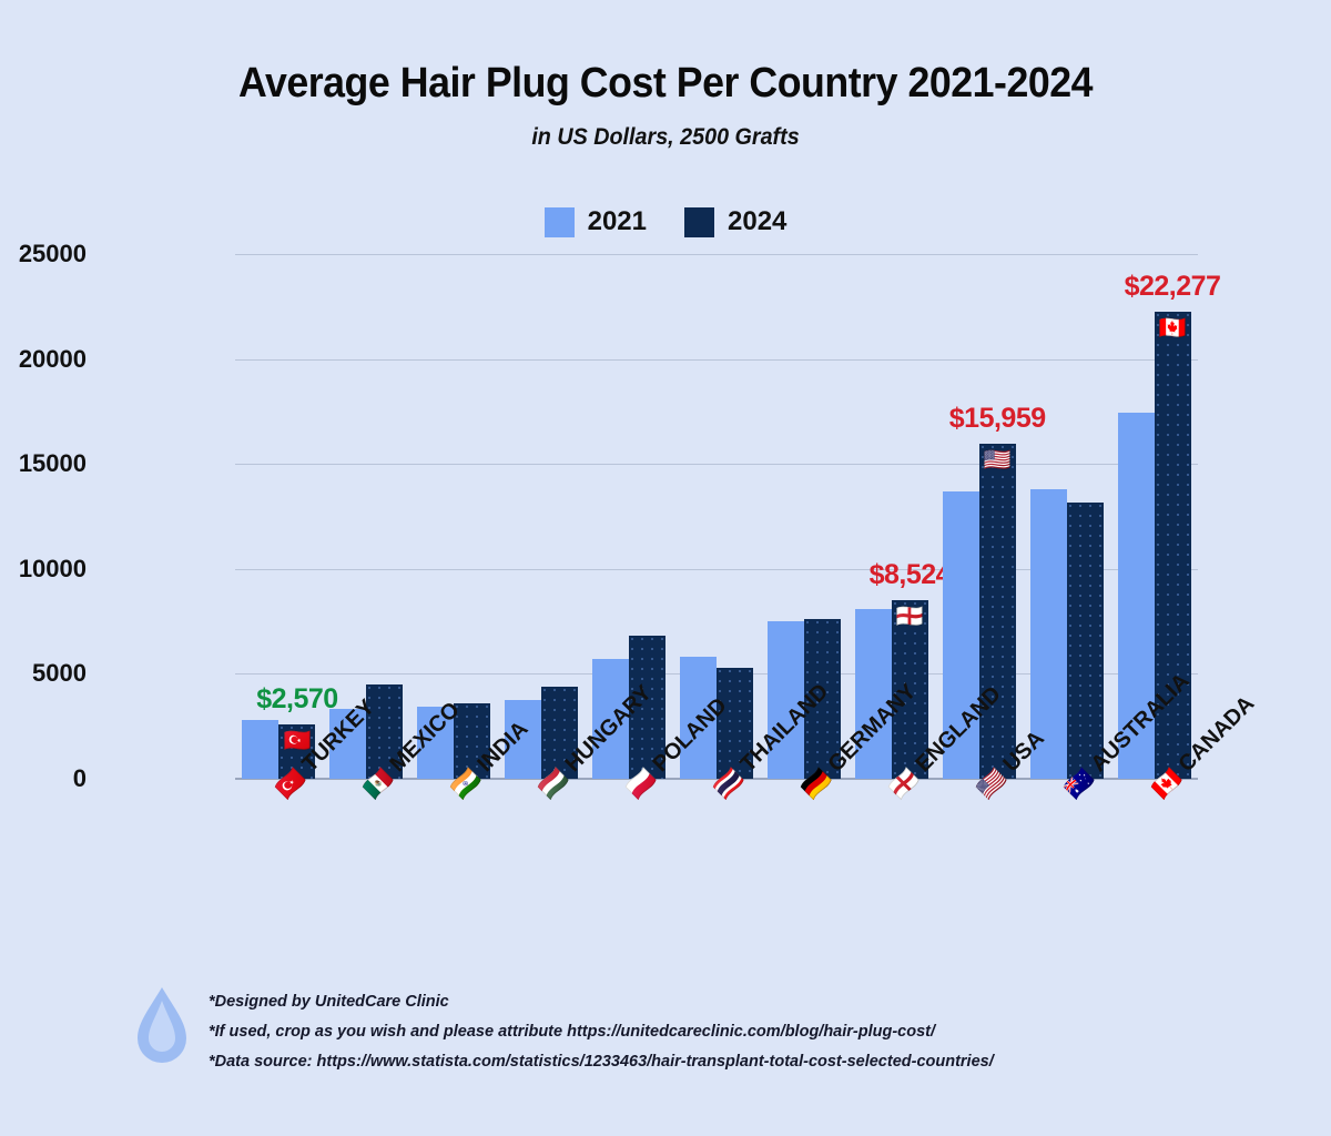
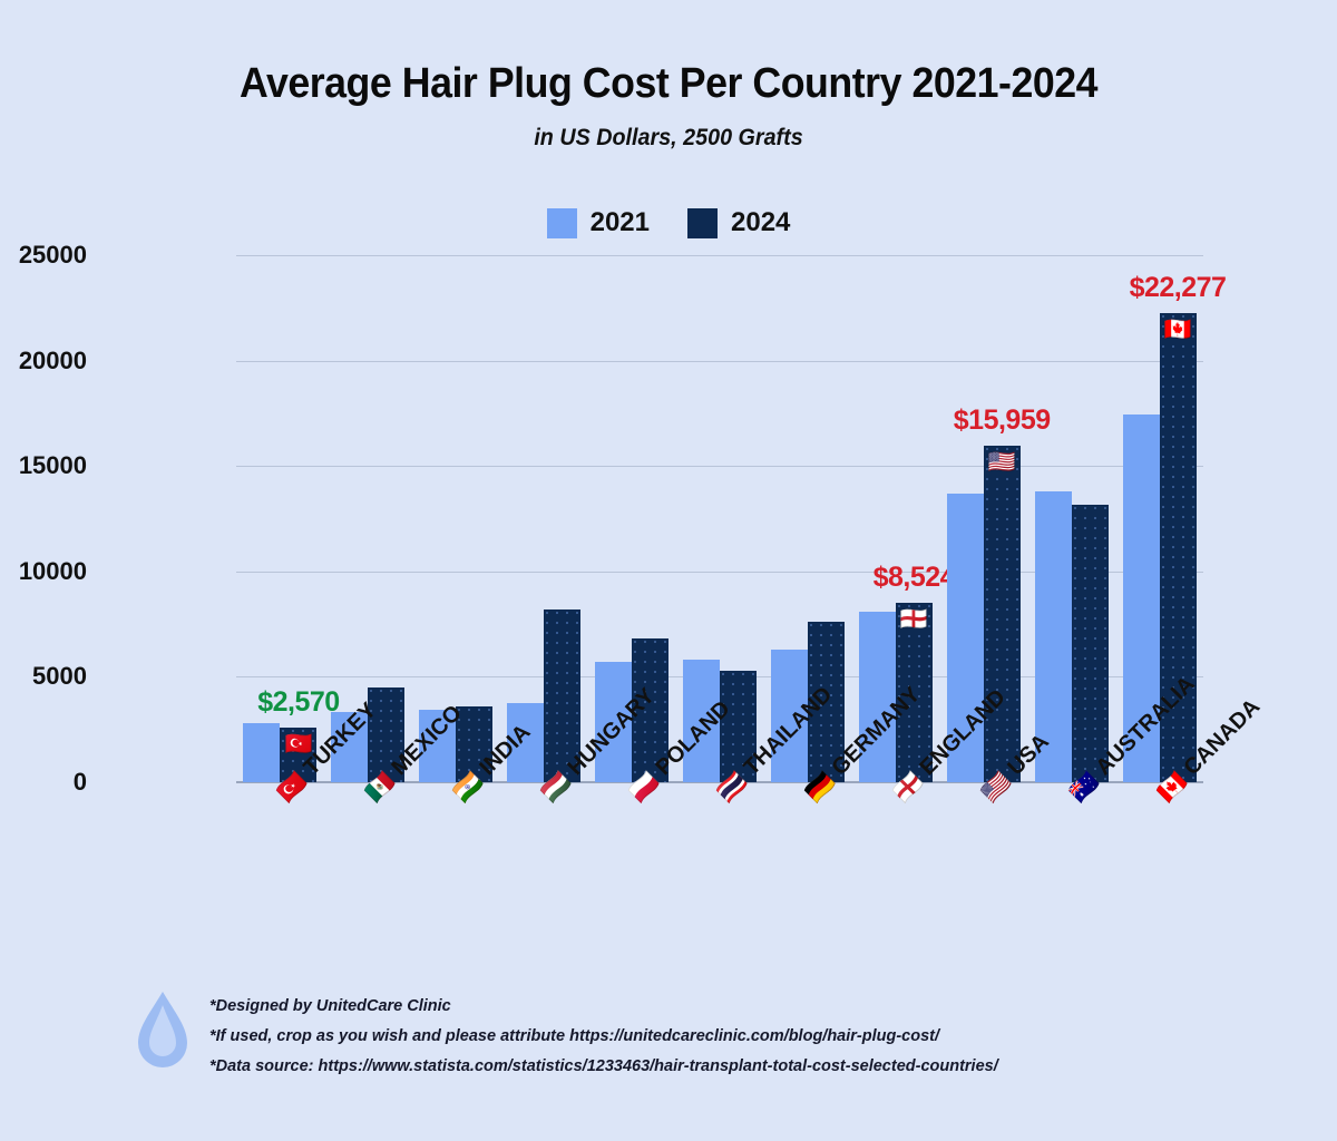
2024/HUNGARY: 4400 -> 8200
2021/GERMANY: 7500 -> 6300
